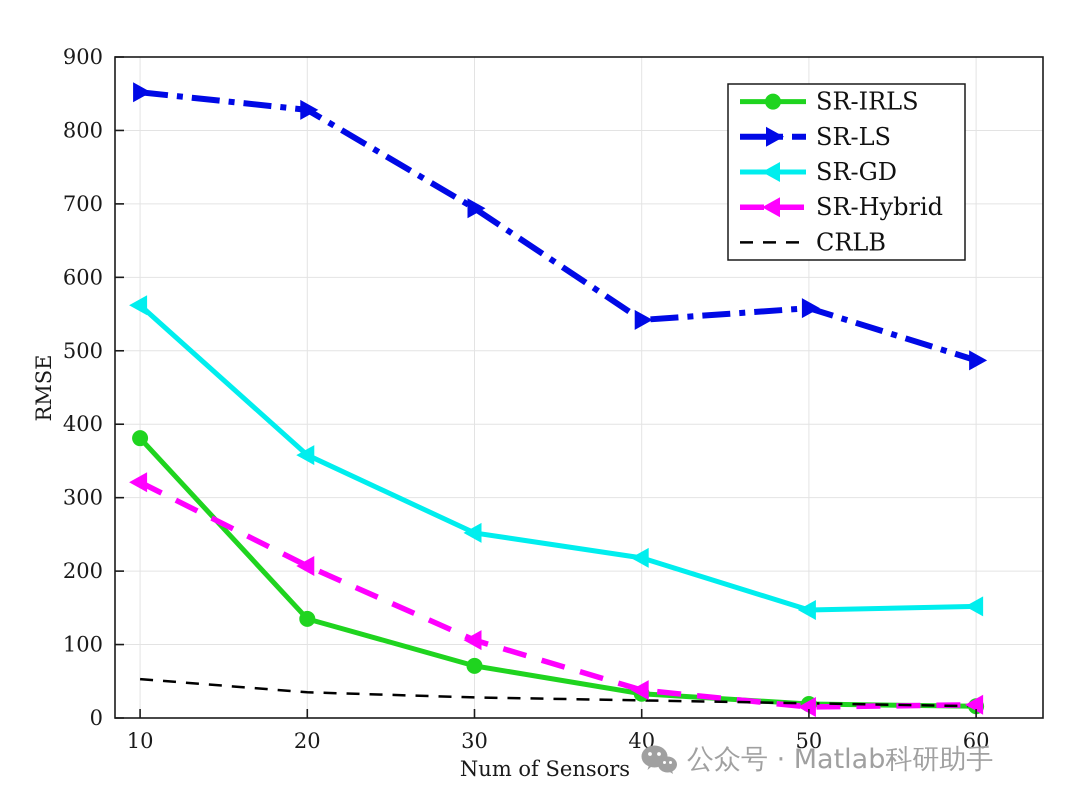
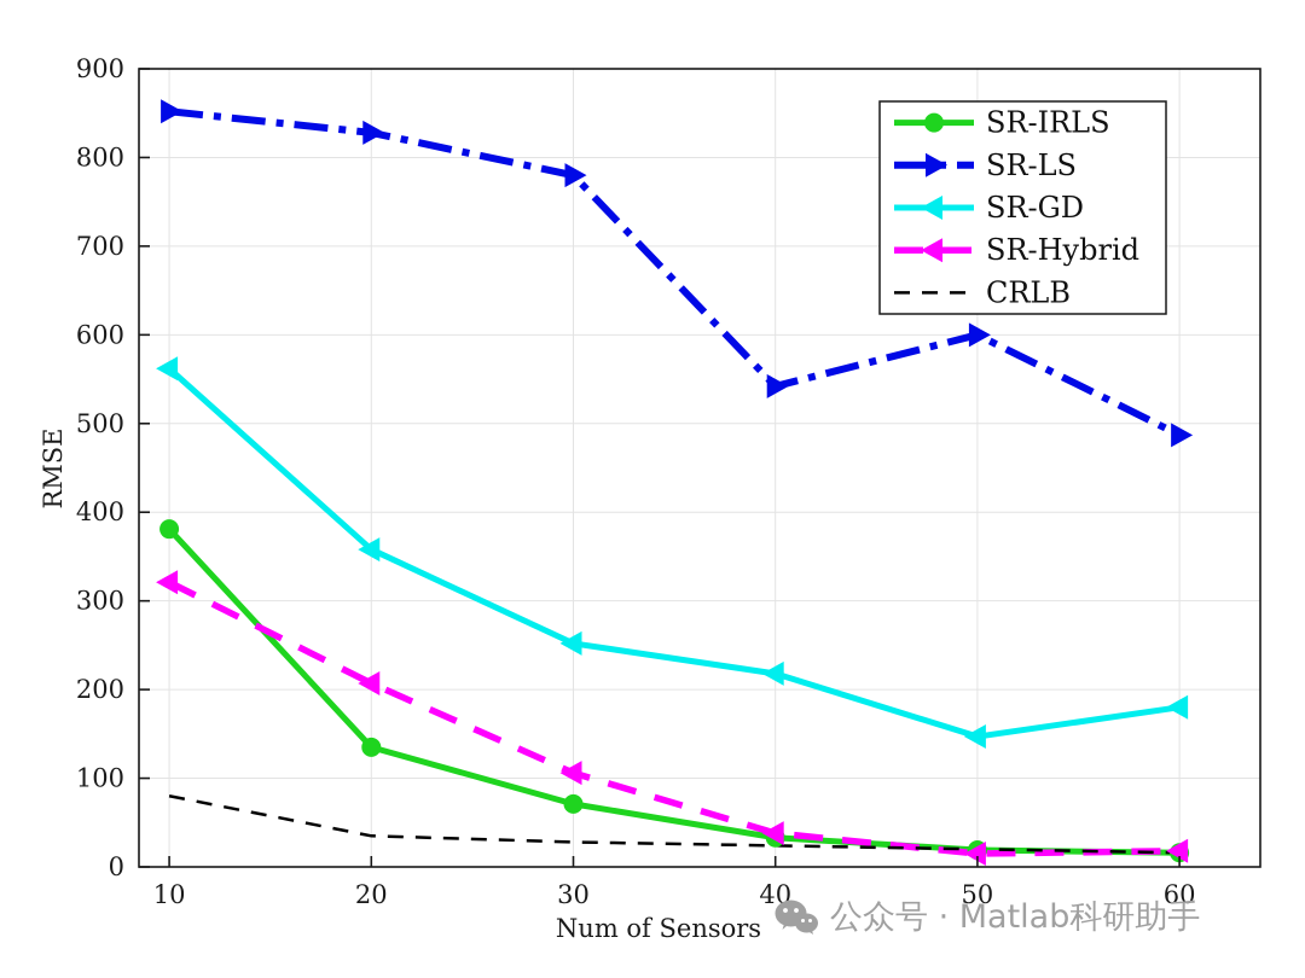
CRLB/10: 50 -> 80
SR-LS/30: 690 -> 780
SR-LS/50: 560 -> 600
SR-GD/60: 150 -> 180
